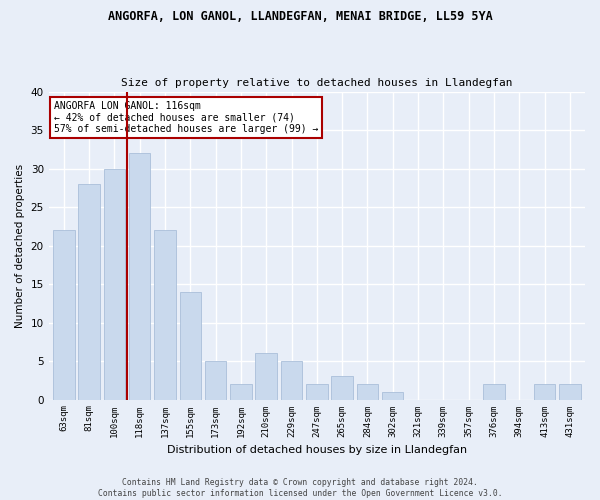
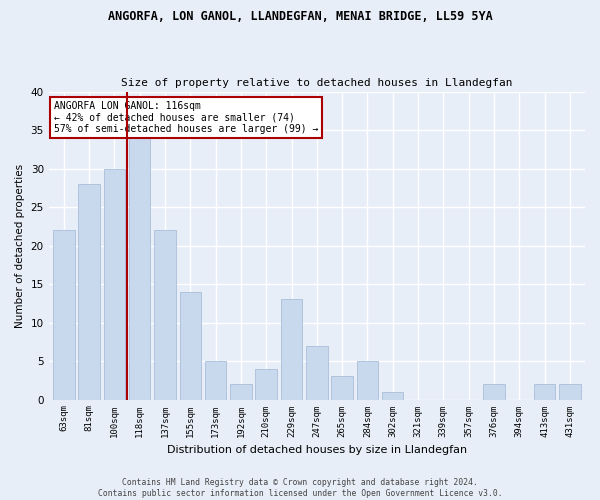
118sqm: 32 -> 34
210sqm: 6 -> 4
229sqm: 5 -> 13
247sqm: 2 -> 7
284sqm: 2 -> 5
